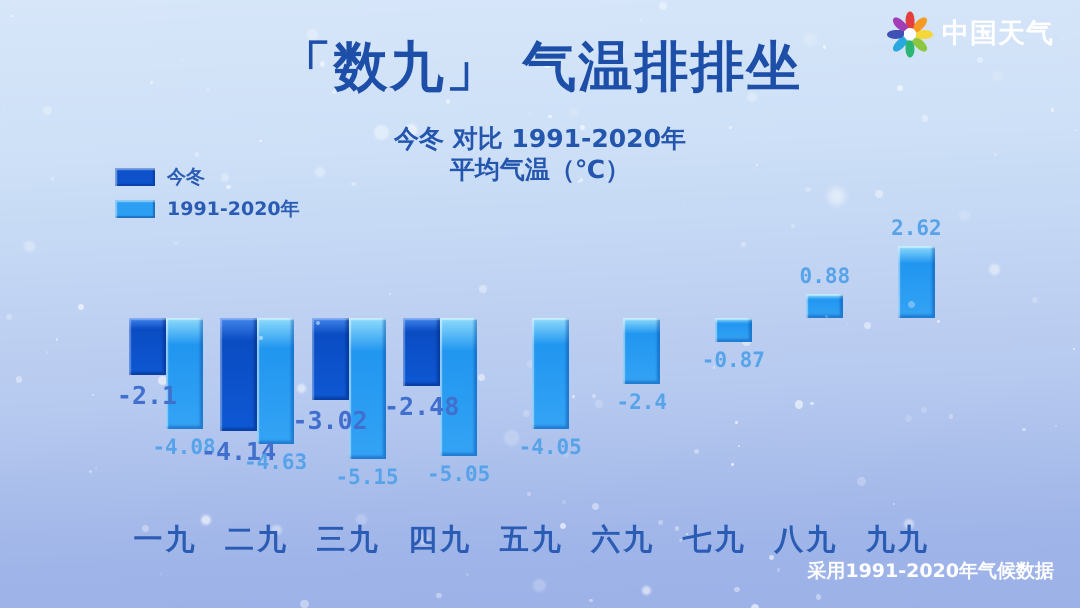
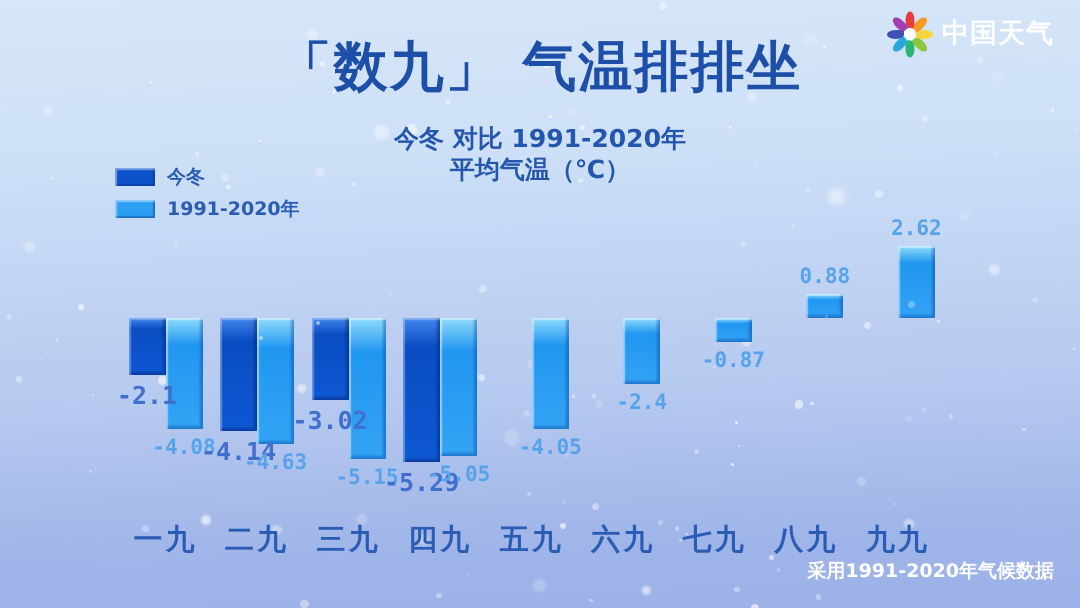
今冬/四九: -2.48 -> -5.29
